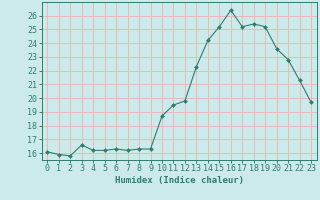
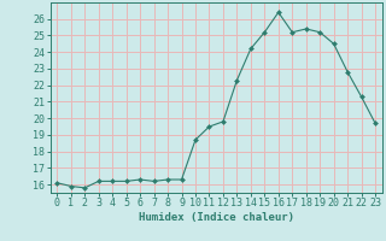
3: 16.6 -> 16.2
20: 23.6 -> 24.5
